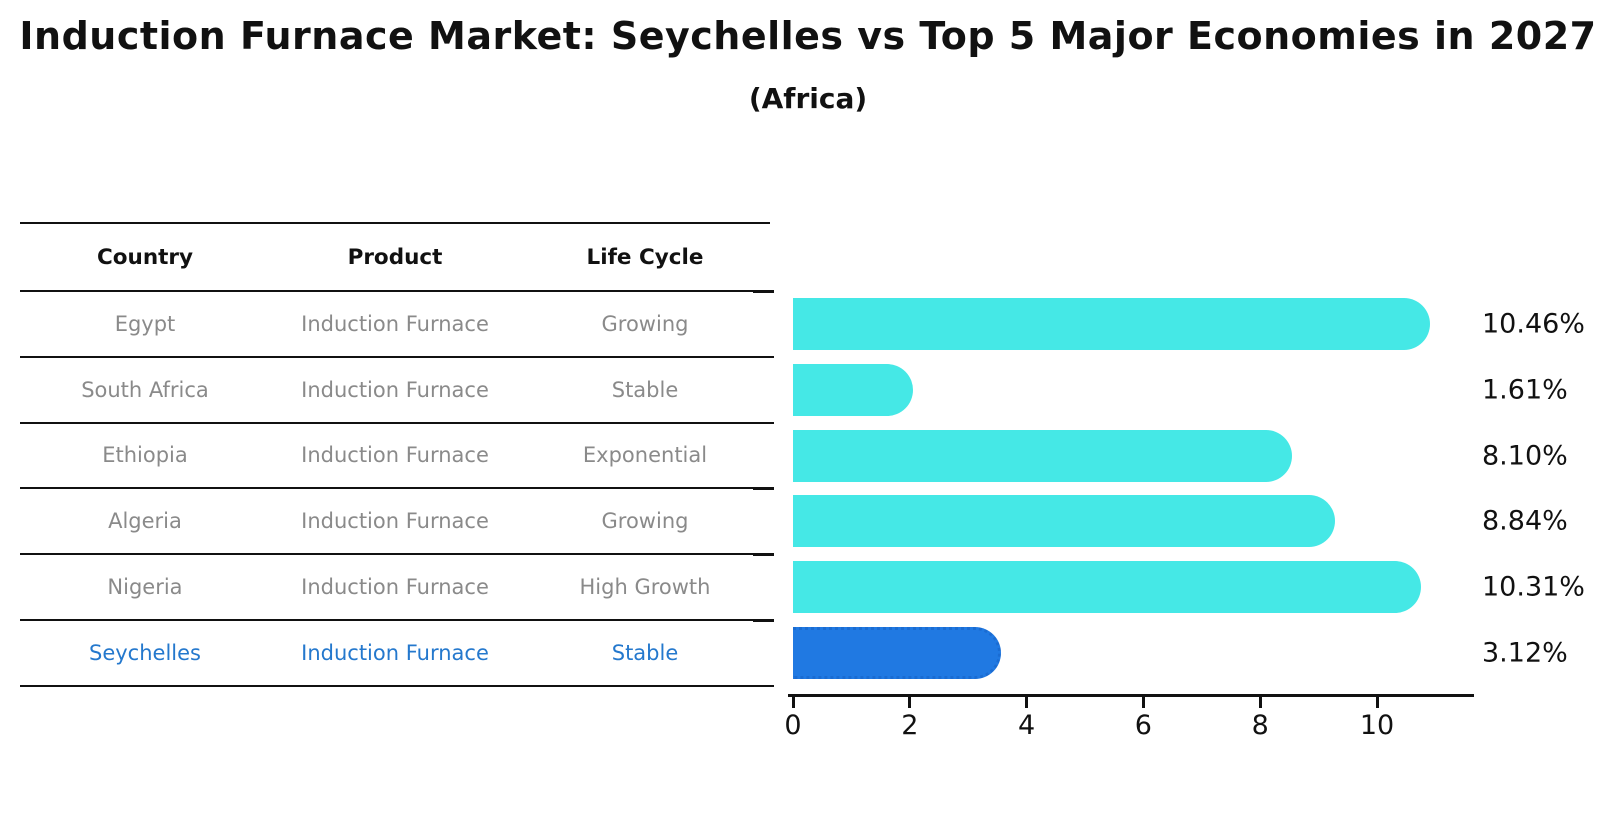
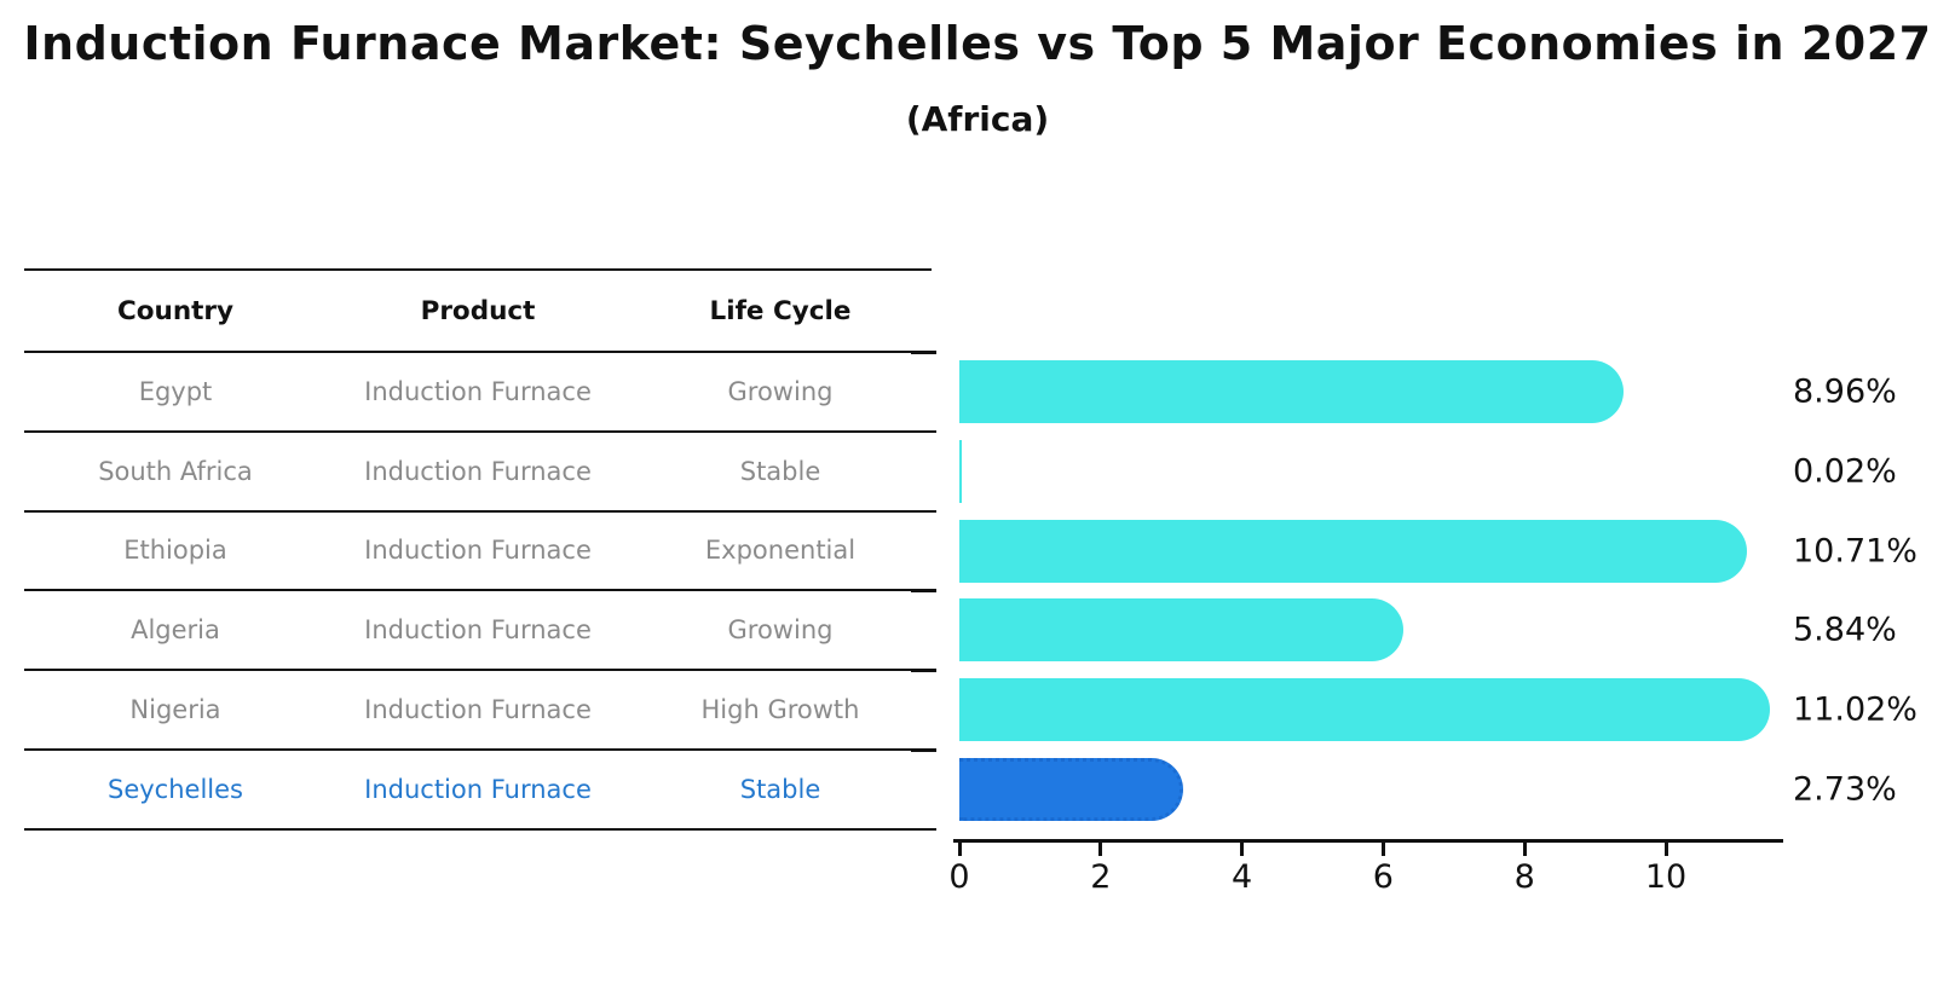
Egypt: 10.46% -> 8.96%
South Africa: 1.61% -> 0.02%
Ethiopia: 8.10% -> 10.71%
Algeria: 8.84% -> 5.84%
Nigeria: 10.31% -> 11.02%
Seychelles: 3.12% -> 2.73%
